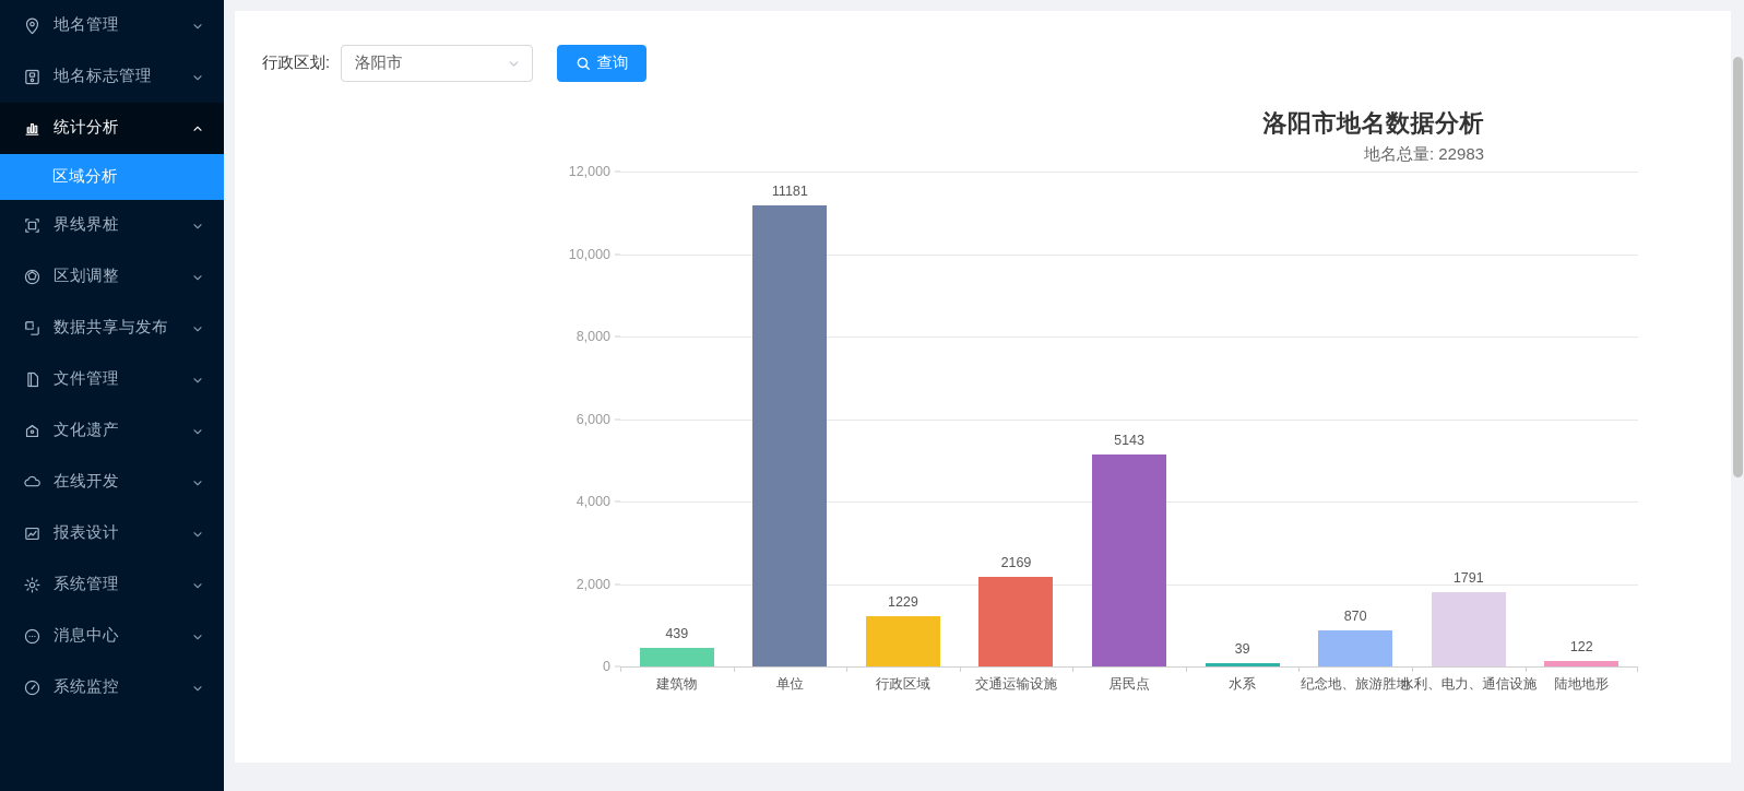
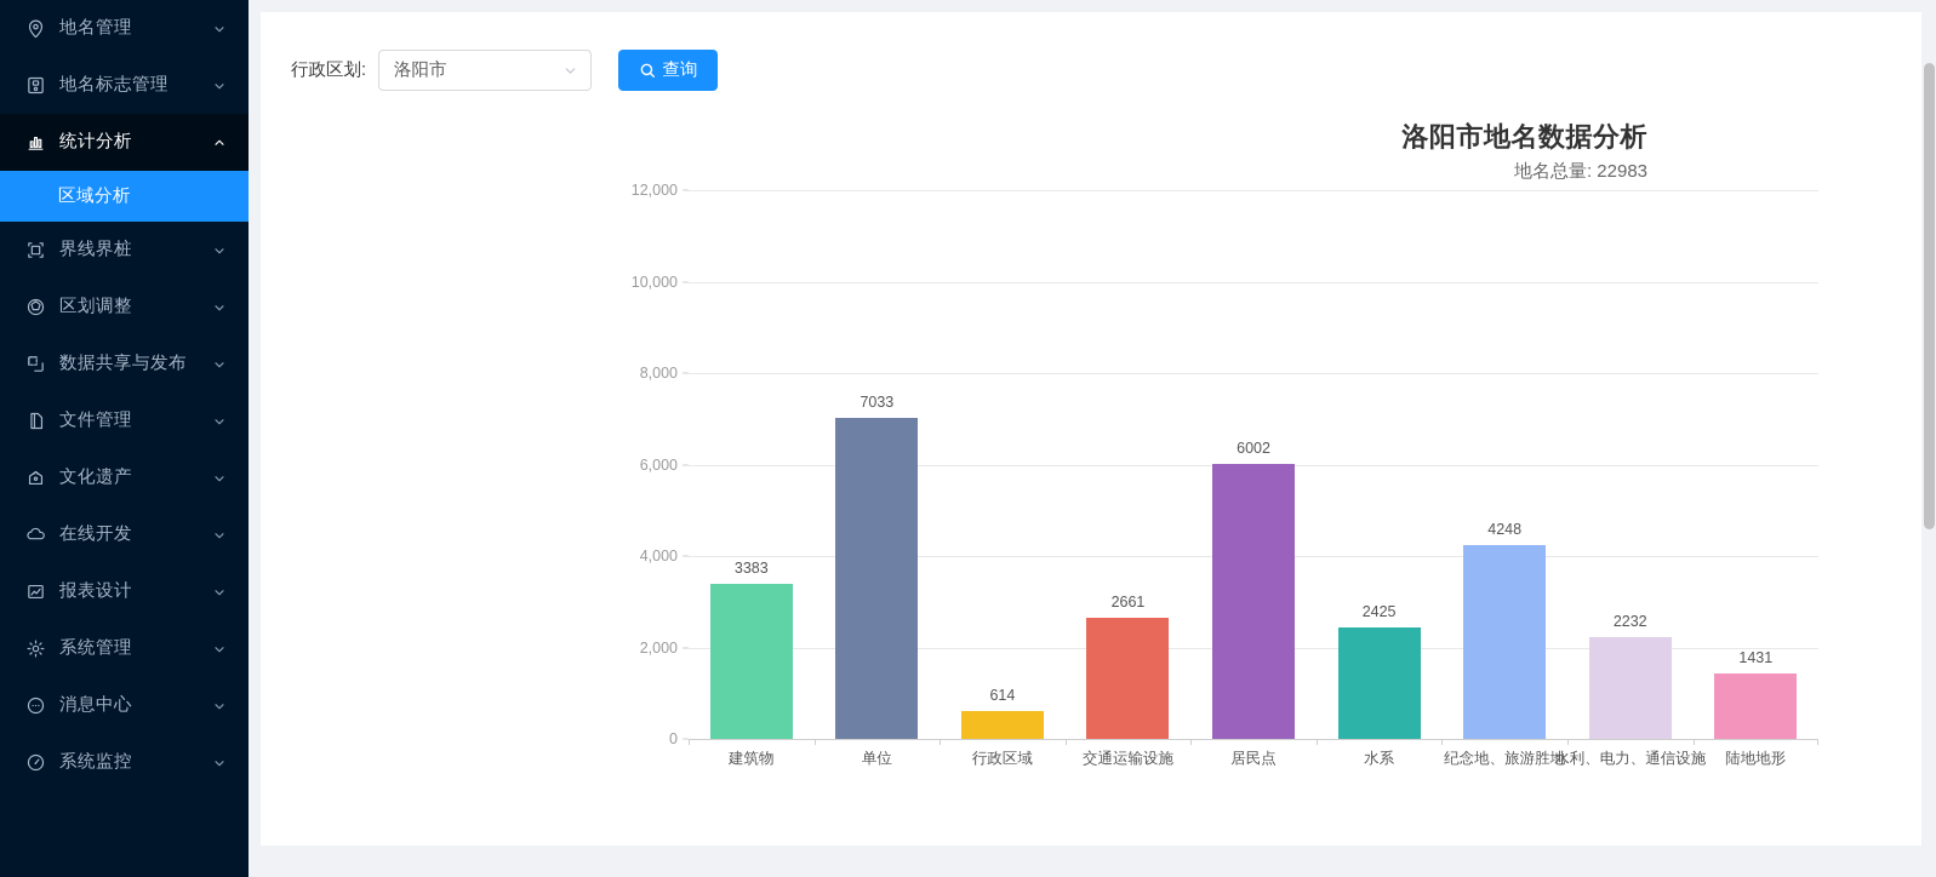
建筑物: 439 -> 3383
单位: 11181 -> 7033
行政区域: 1229 -> 614
交通运输设施: 2169 -> 2661
居民点: 5143 -> 6002
水系: 39 -> 2425
纪念地、旅游胜地: 870 -> 4248
水利、电力、通信设施: 1791 -> 2232
陆地地形: 122 -> 1431
